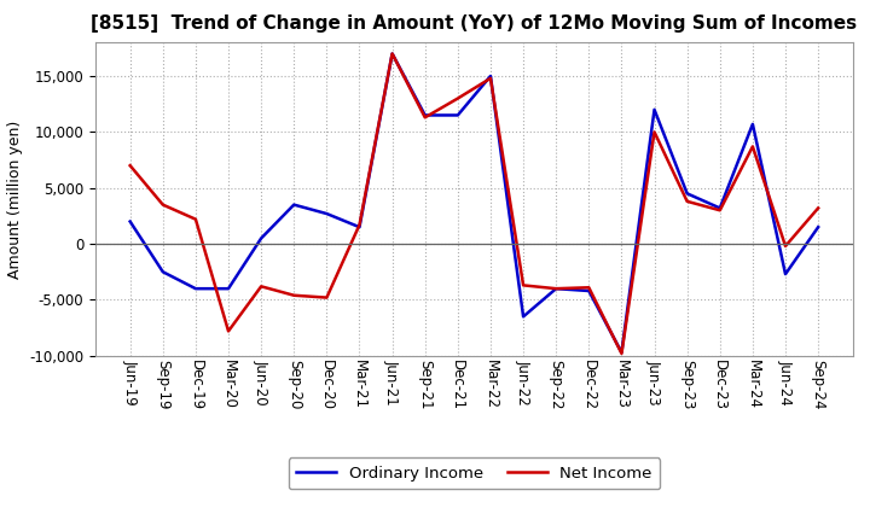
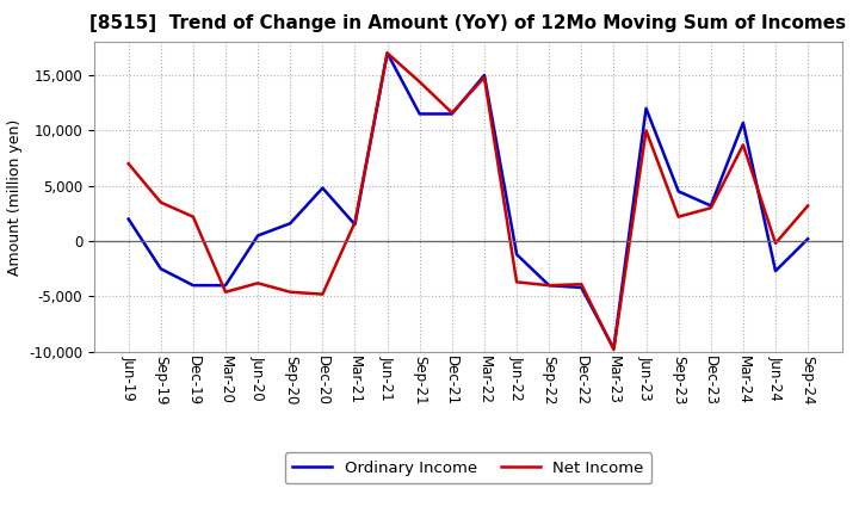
Net Income/Mar-20: -7,800 -> -4,600
Ordinary Income/Sep-20: 3,500 -> 1,600
Ordinary Income/Dec-20: 2,700 -> 4,800
Net Income/Sep-21: 11,300 -> 14,400
Net Income/Dec-21: 13,000 -> 11,600
Ordinary Income/Jun-22: -6,500 -> -1,200
Net Income/Sep-23: 3,800 -> 2,200
Ordinary Income/Sep-24: 1,500 -> 200
